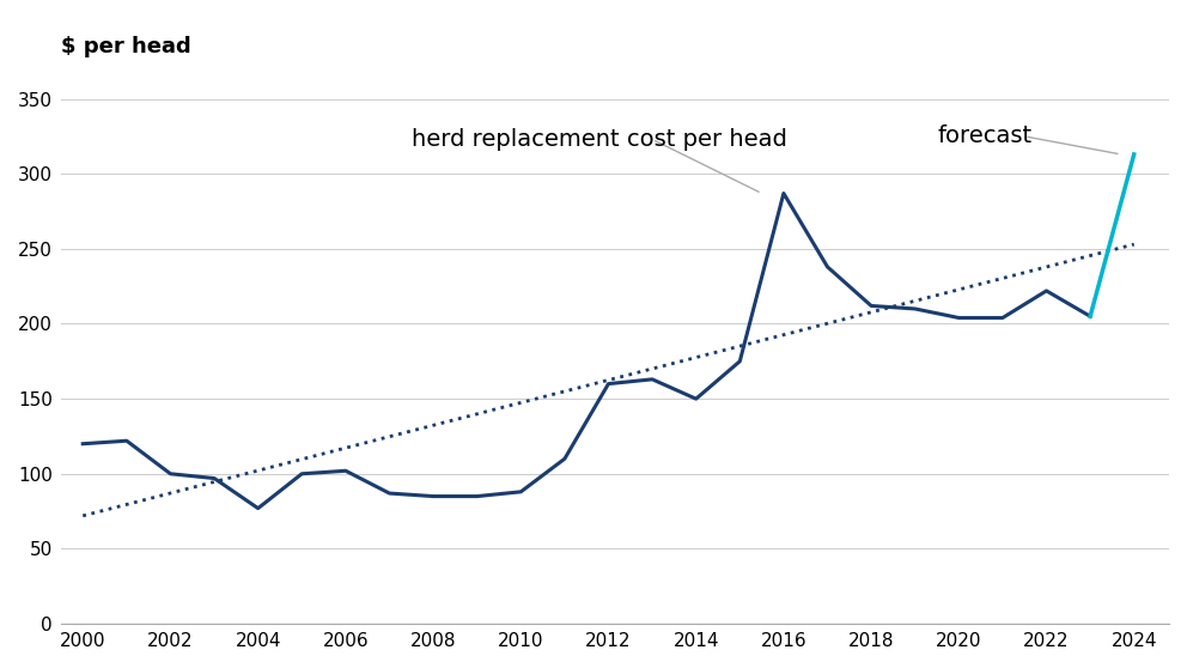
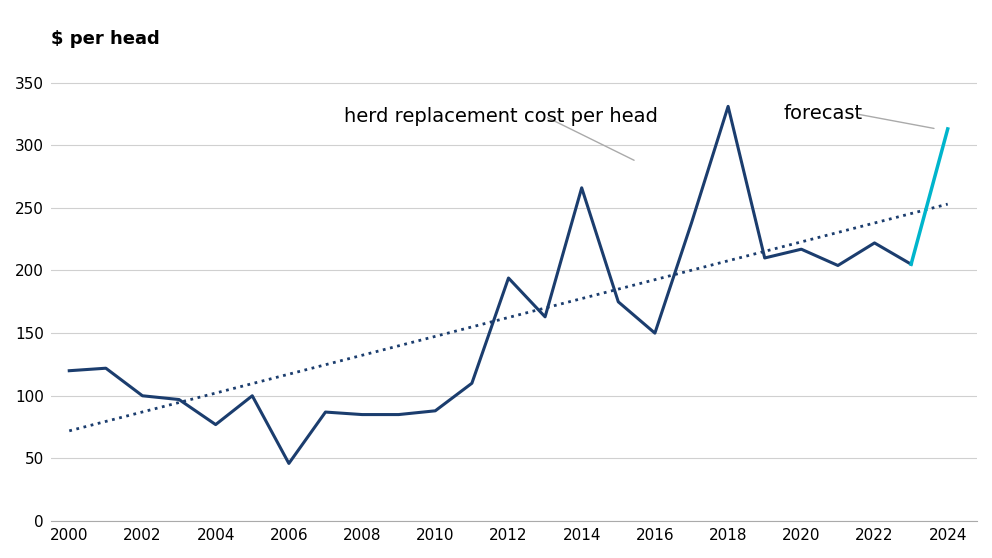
2006: 102 -> 46
2012: 160 -> 194
2014: 150 -> 266
2016: 287 -> 150
2018: 212 -> 331
2020: 204 -> 217
